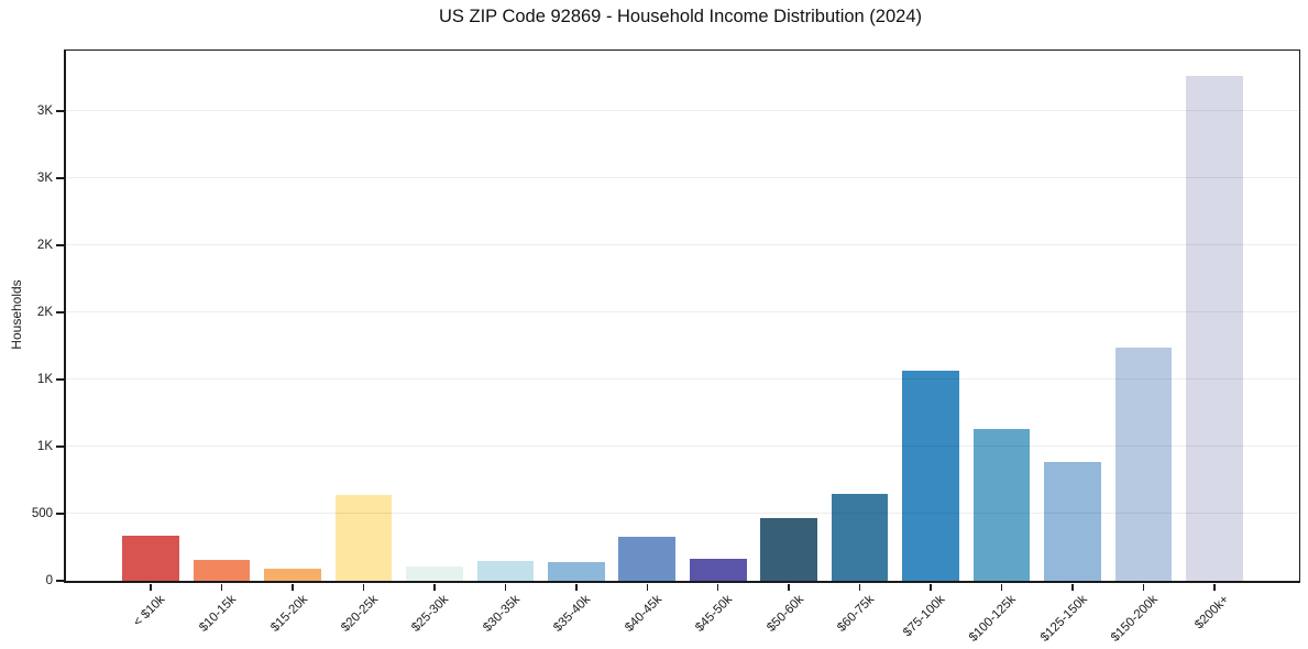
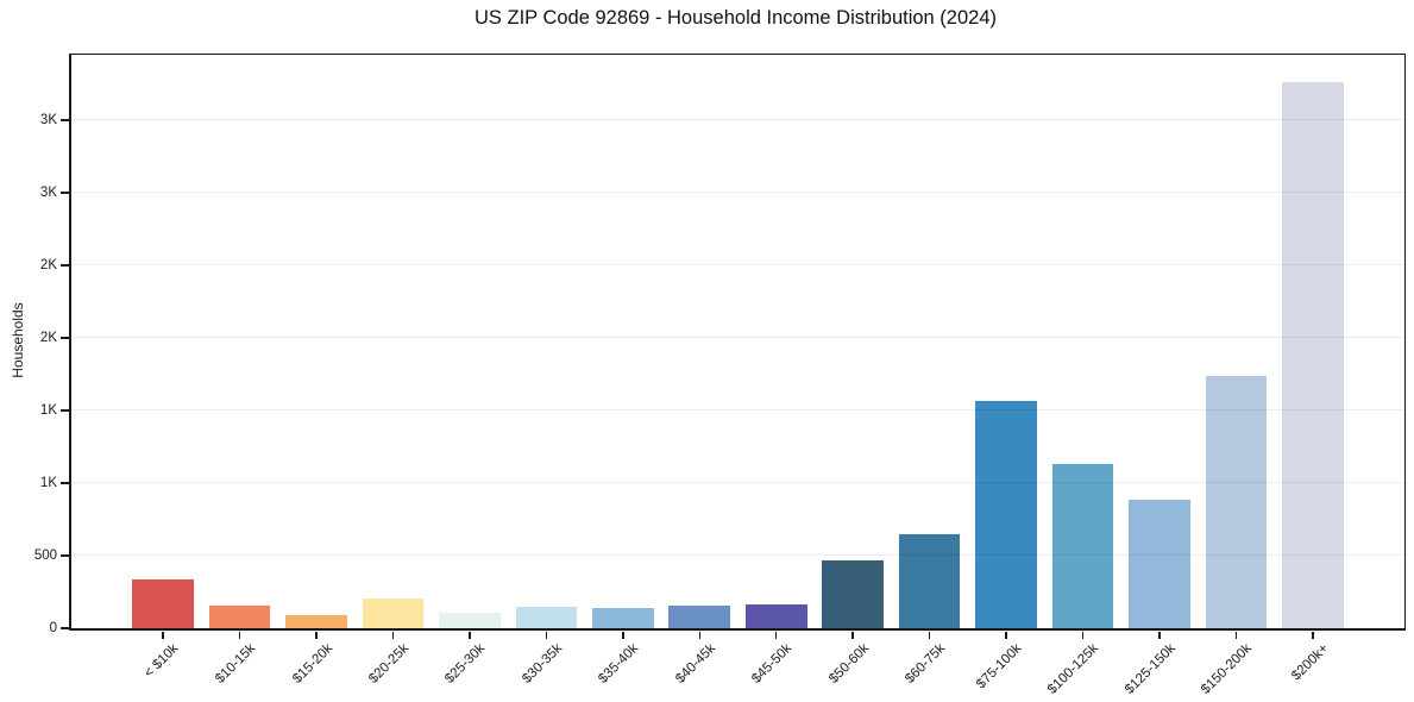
$20-25k: 0.64K -> 0.20K
$40-45k: 0.33K -> 0.16K
